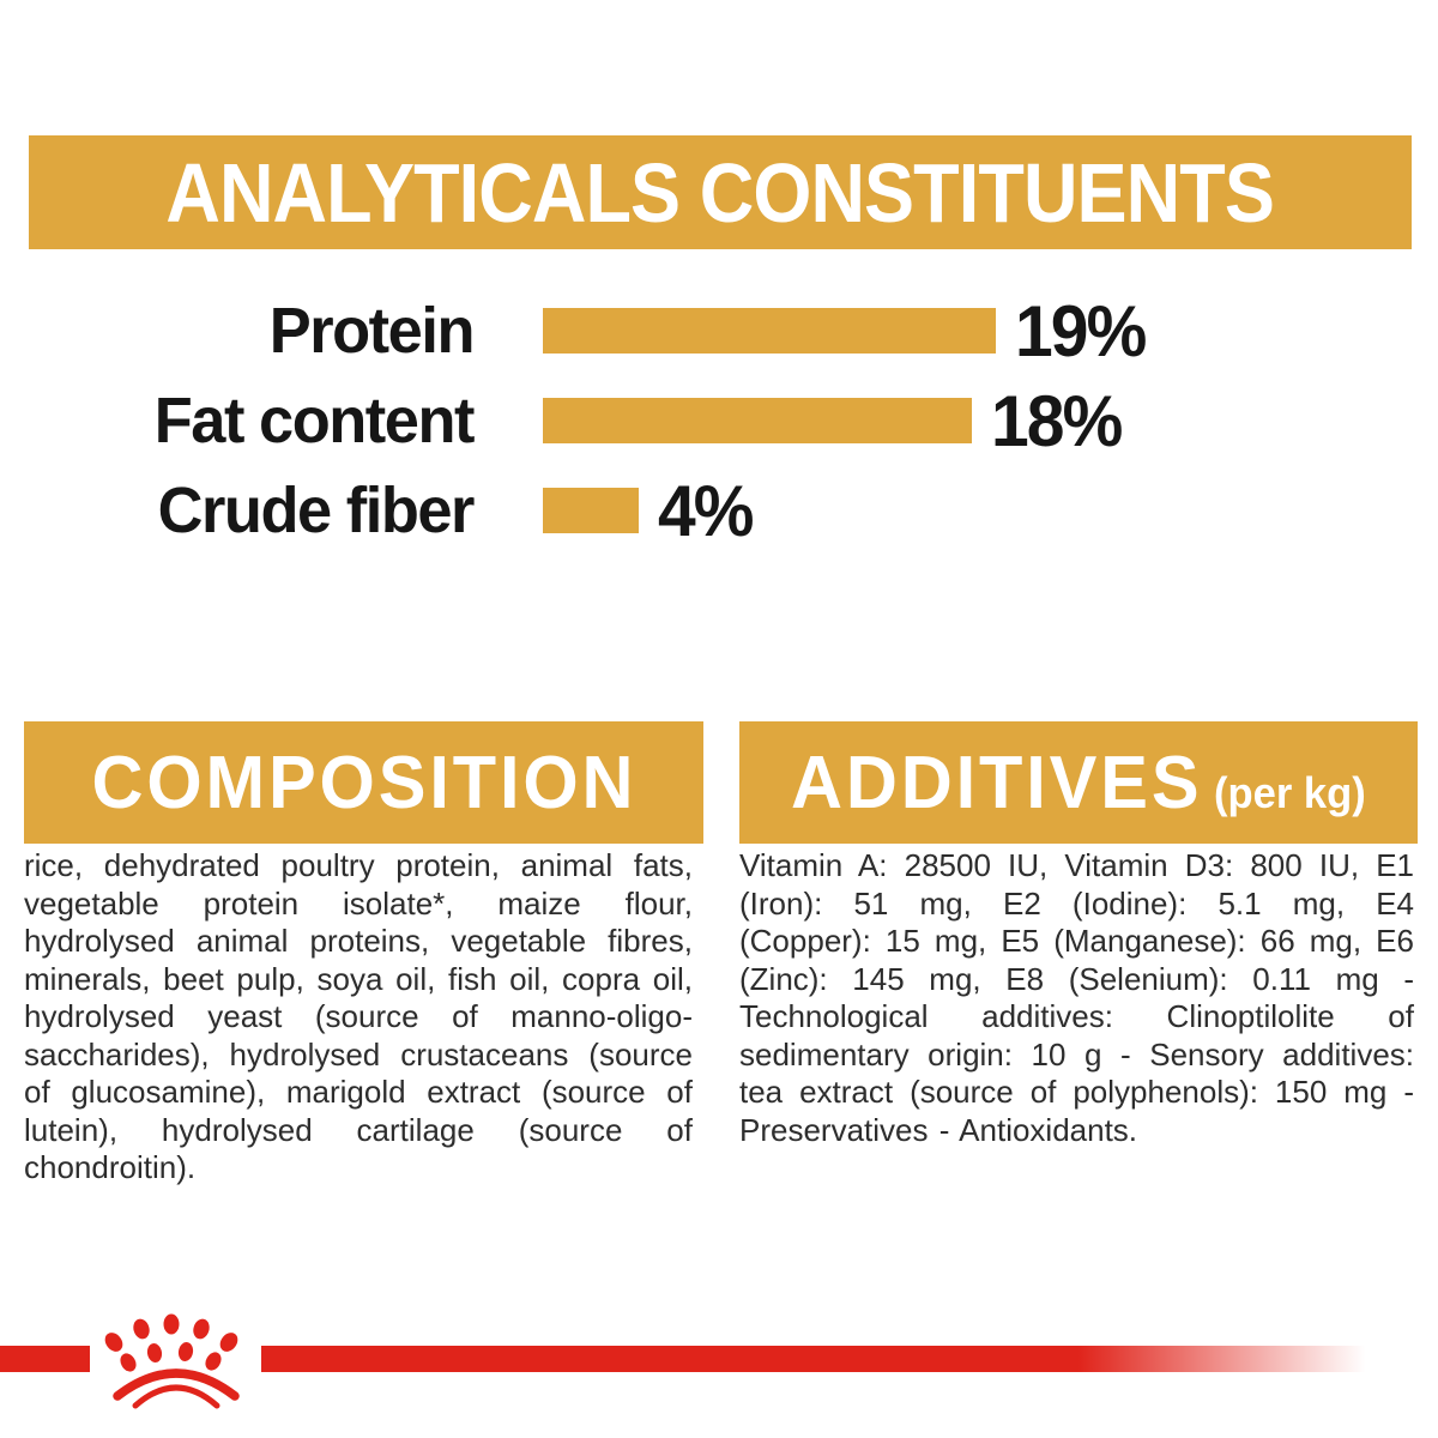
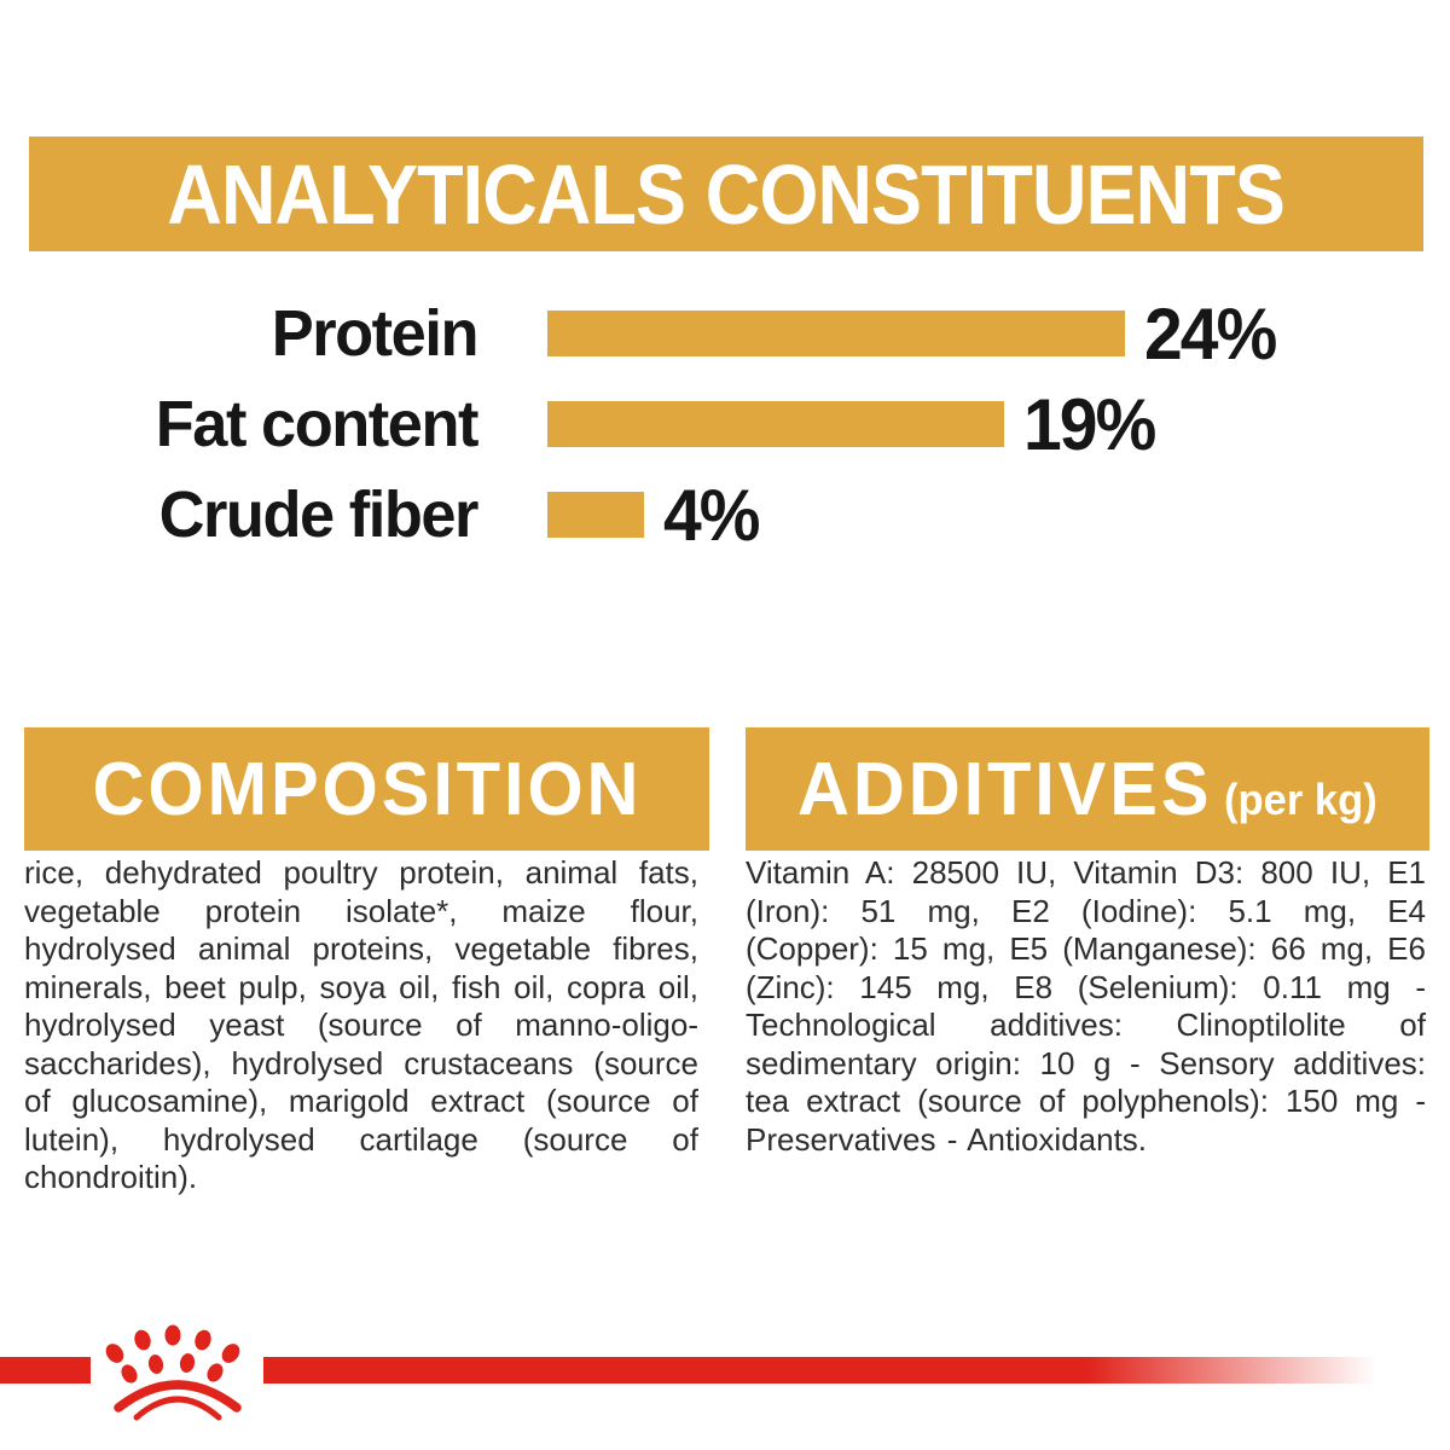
Protein: 19% -> 24%
Fat content: 18% -> 19%
